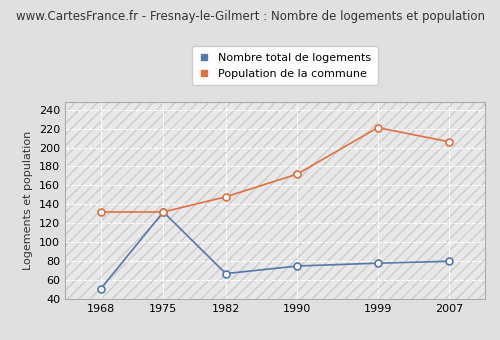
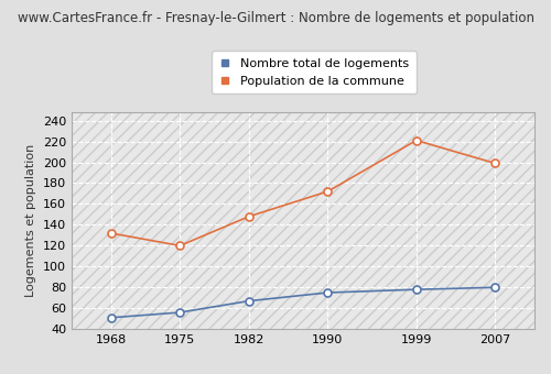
Nombre total de logements/1975: 132 -> 56
Population de la commune/1975: 132 -> 120
Population de la commune/2007: 206 -> 199
